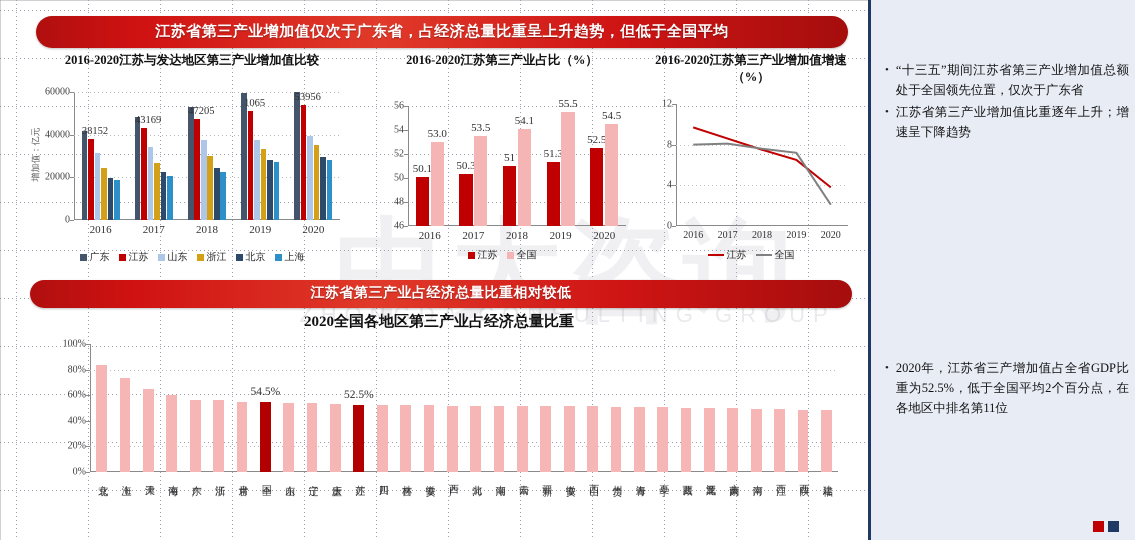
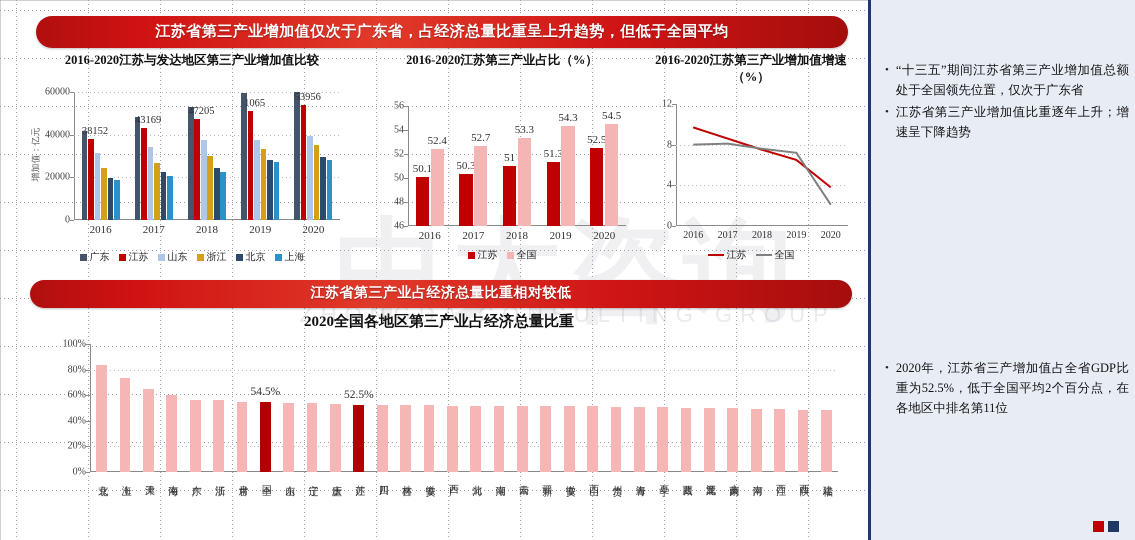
2016-2020江苏第三产业占比（%）/全国/2016: 53.0 -> 52.4
2016-2020江苏第三产业占比（%）/全国/2017: 53.5 -> 52.7
2016-2020江苏第三产业占比（%）/全国/2018: 54.1 -> 53.3
2016-2020江苏第三产业占比（%）/全国/2019: 55.5 -> 54.3
